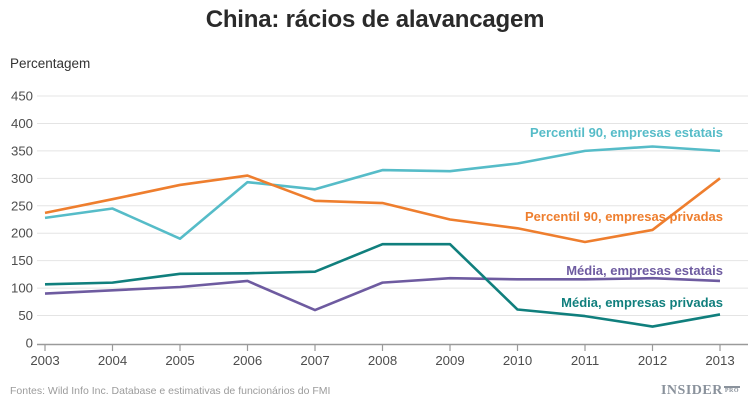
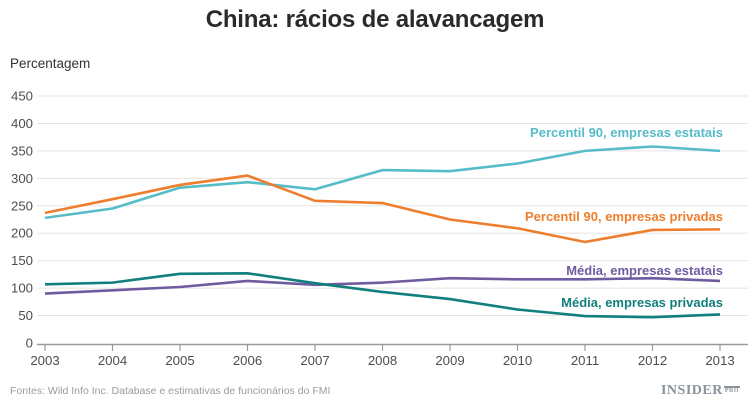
Percentil 90, empresas estatais/2005: 190 -> 280
Média, empresas estatais/2007: 60 -> 110
Média, empresas privadas/2007: 130 -> 110
Média, empresas privadas/2008: 180 -> 90
Média, empresas privadas/2009: 180 -> 80
Média, empresas privadas/2012: 30 -> 50
Percentil 90, empresas privadas/2013: 300 -> 210
